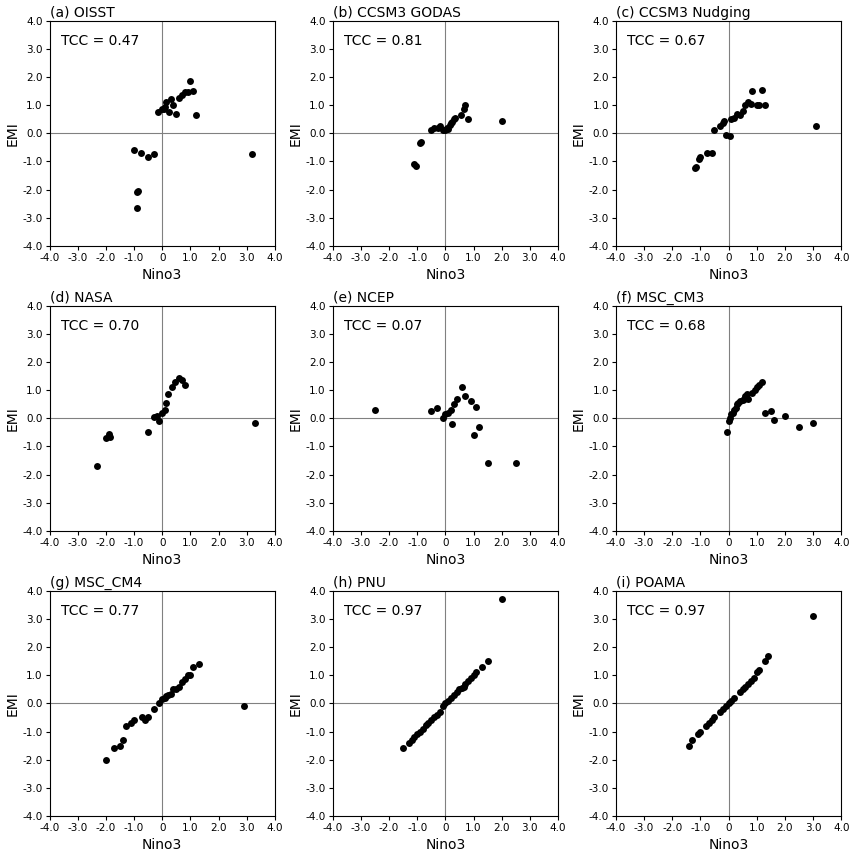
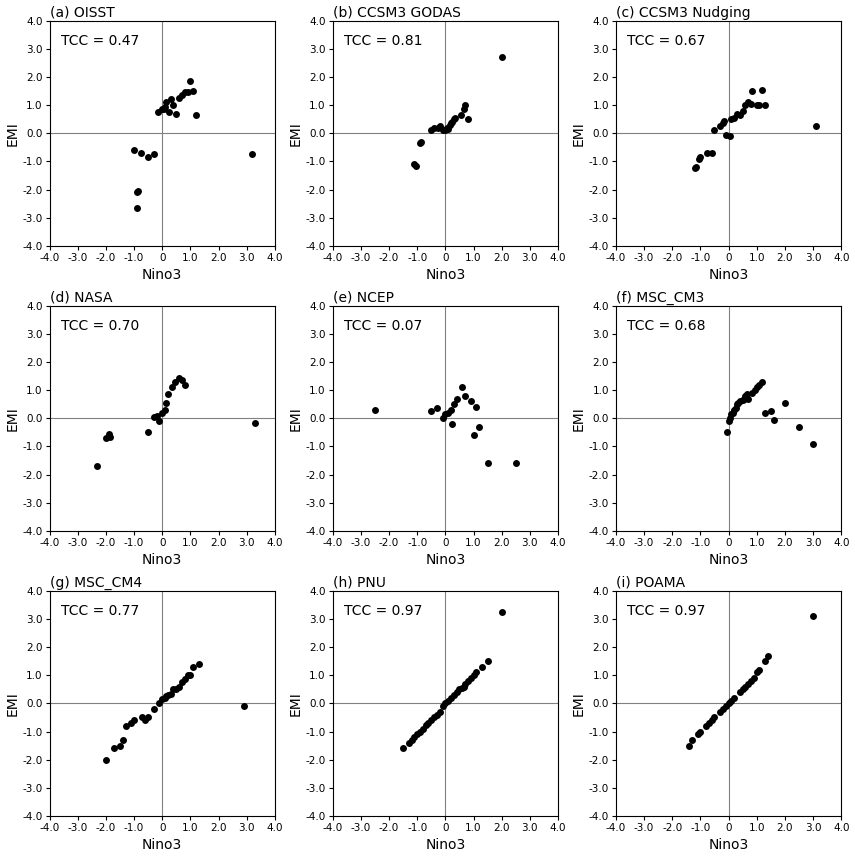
(b) CCSM3 GODAS/2.0: 0.45 -> 2.70
(f) MSC_CM3/2.0: 0.10 -> 0.55
(f) MSC_CM3/3.0: -0.15 -> -0.90
(h) PNU/2.0: 3.70 -> 3.25
